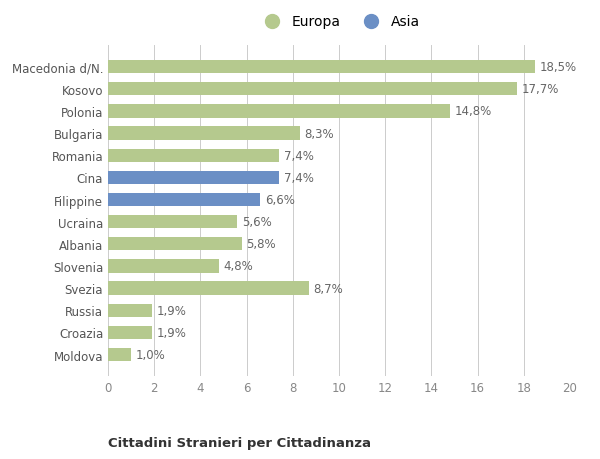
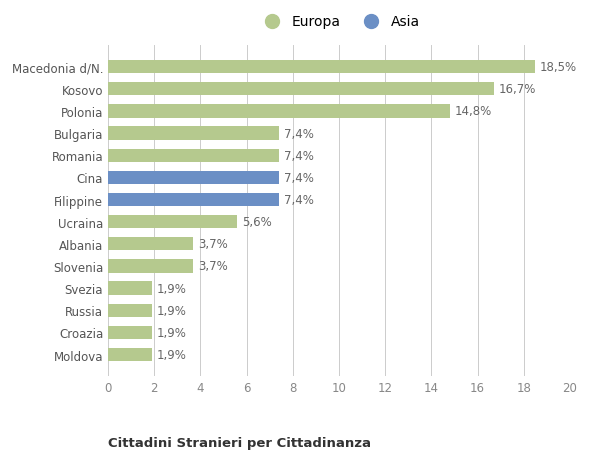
Kosovo: 17,7% -> 16,7%
Bulgaria: 8,3% -> 7,4%
Filippine: 6,6% -> 7,4%
Albania: 5,8% -> 3,7%
Slovenia: 4,8% -> 3,7%
Svezia: 8,7% -> 1,9%
Moldova: 1,0% -> 1,9%
